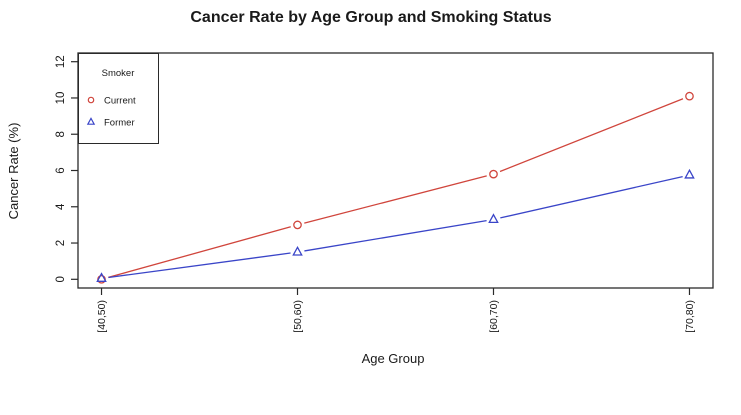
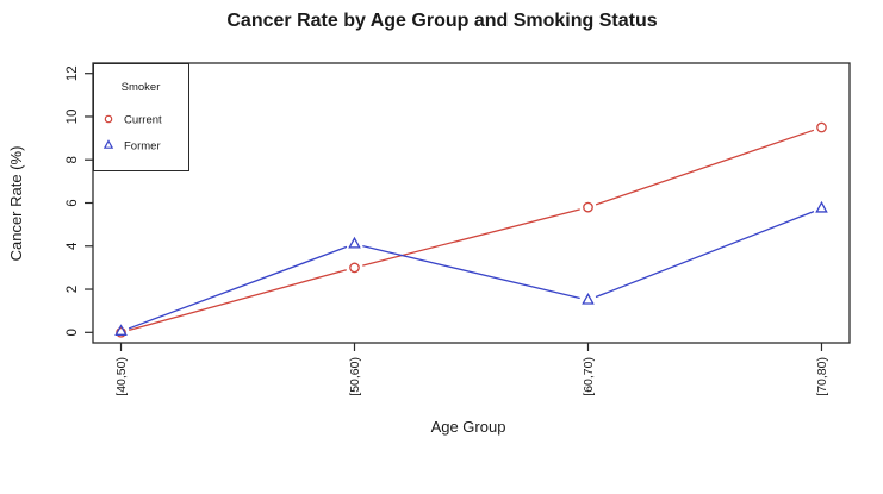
Former/[50,60): 1.5 -> 4.1
Former/[60,70): 3.3 -> 1.5
Current/[70,80): 10.1 -> 9.5
